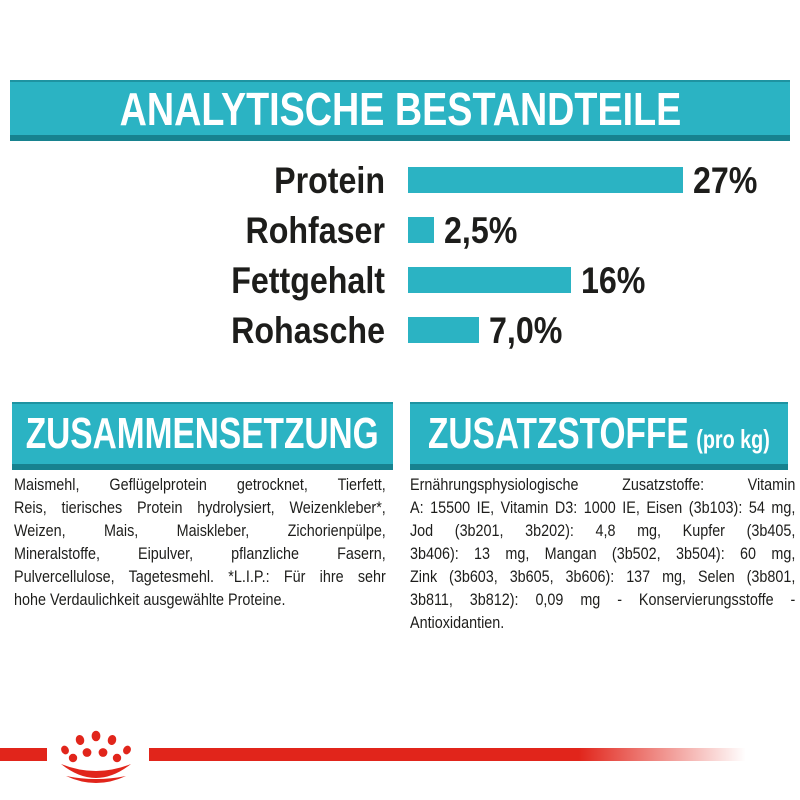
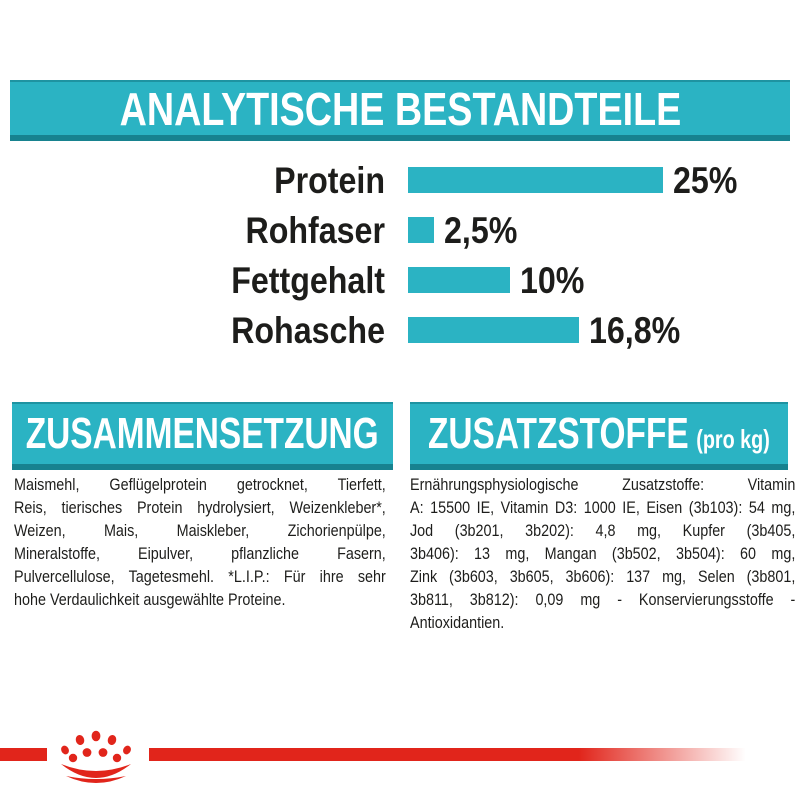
Protein: 27% -> 25%
Fettgehalt: 16% -> 10%
Rohasche: 7,0% -> 16,8%
